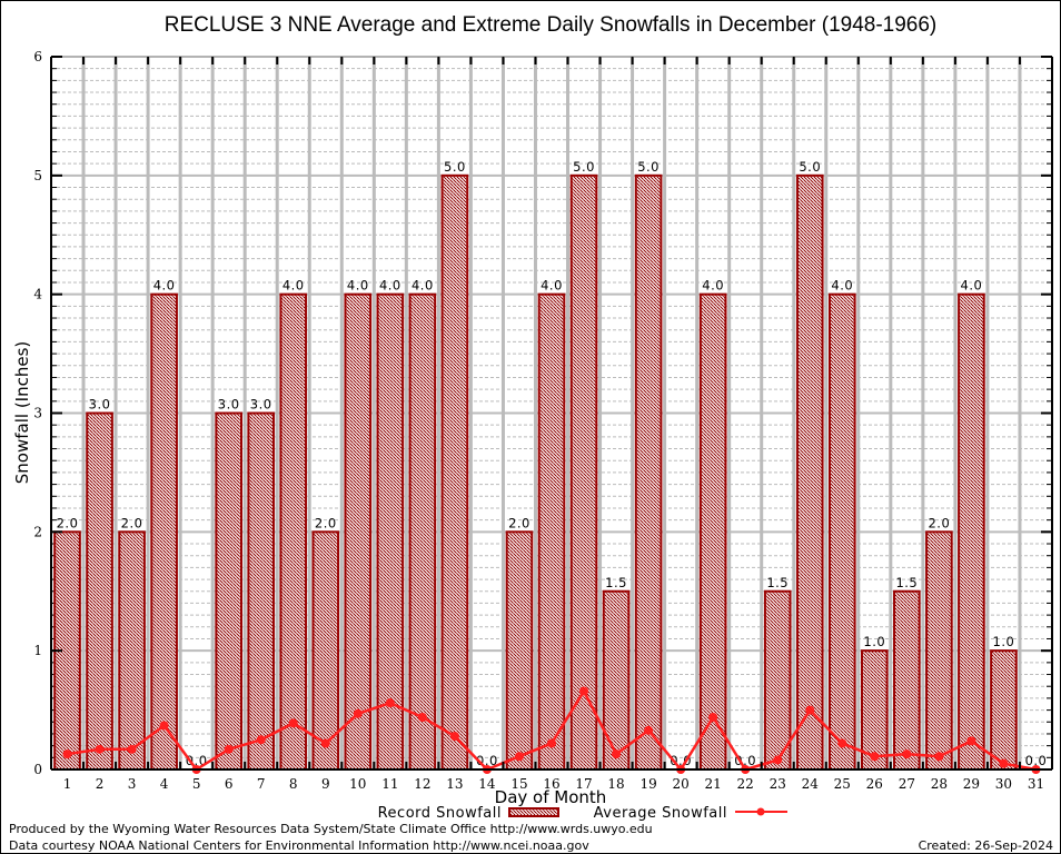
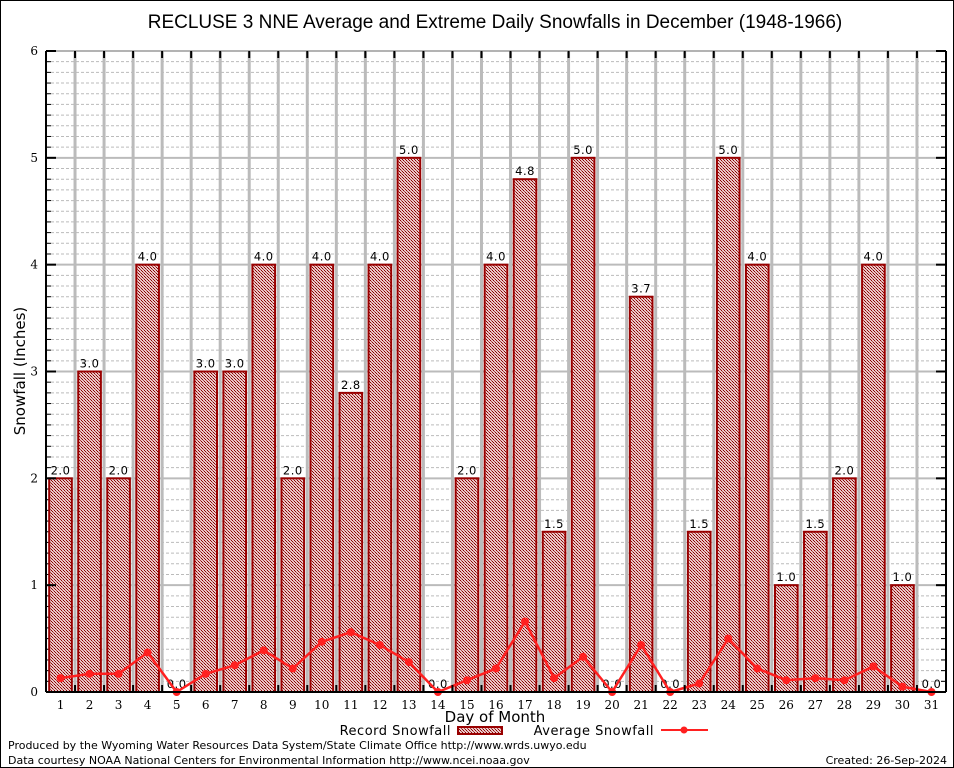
Record Snowfall/11: 4.0 -> 2.8
Record Snowfall/17: 5.0 -> 4.8
Record Snowfall/21: 4.0 -> 3.7
